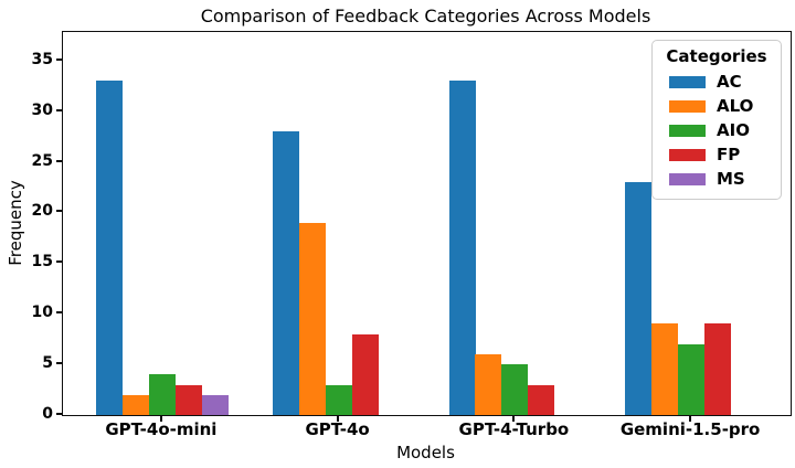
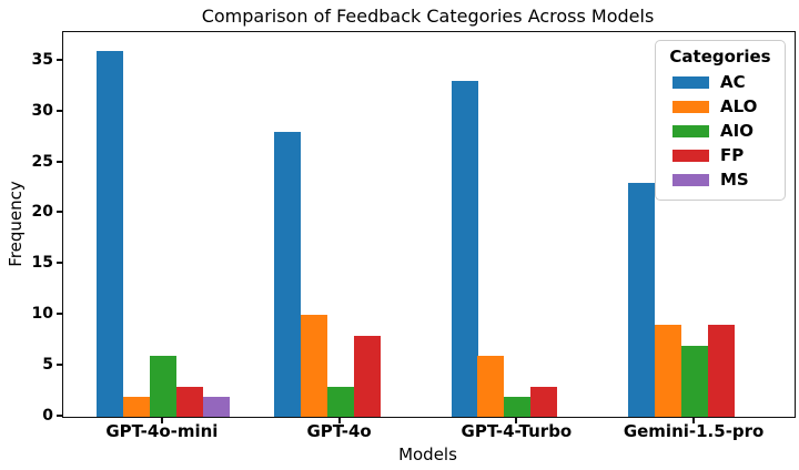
AC/GPT-4o-mini: 33 -> 36
AIO/GPT-4o-mini: 4 -> 6
ALO/GPT-4o: 19 -> 10
AIO/GPT-4-Turbo: 5 -> 2
